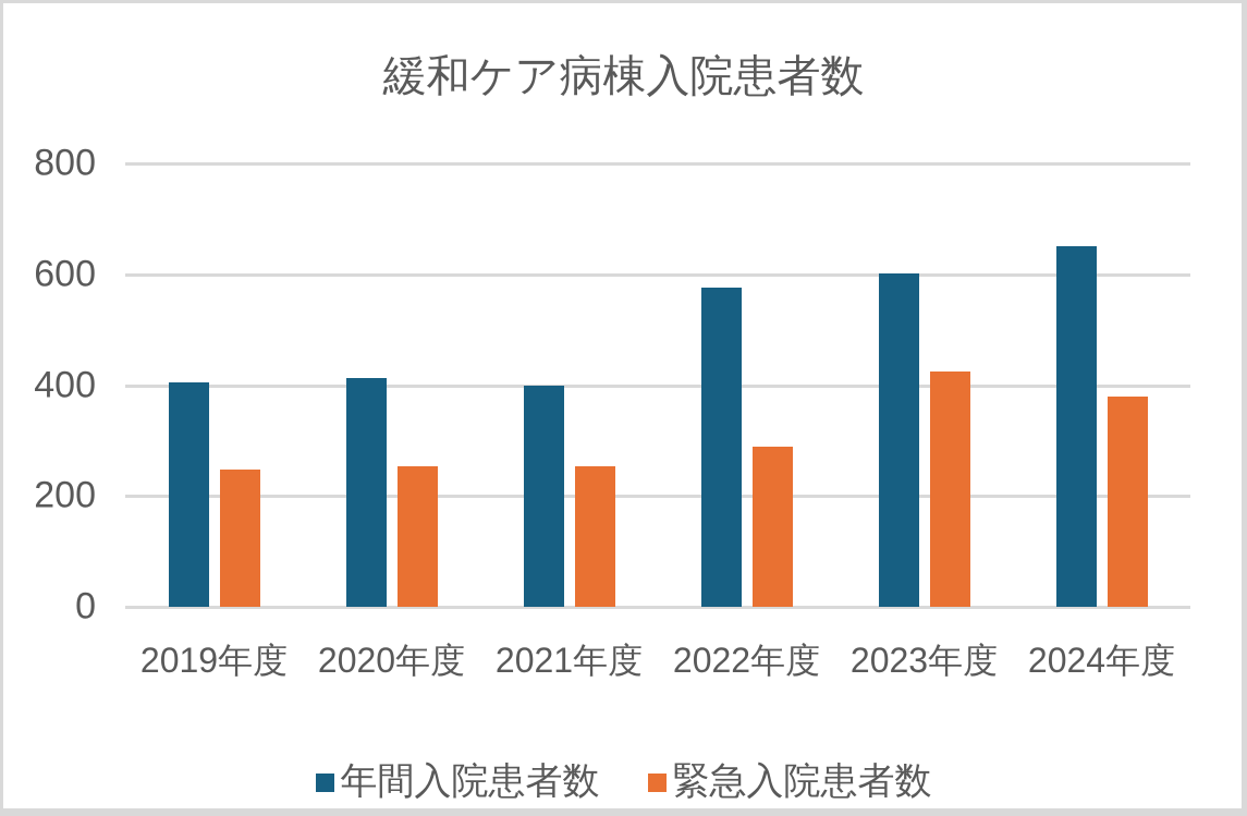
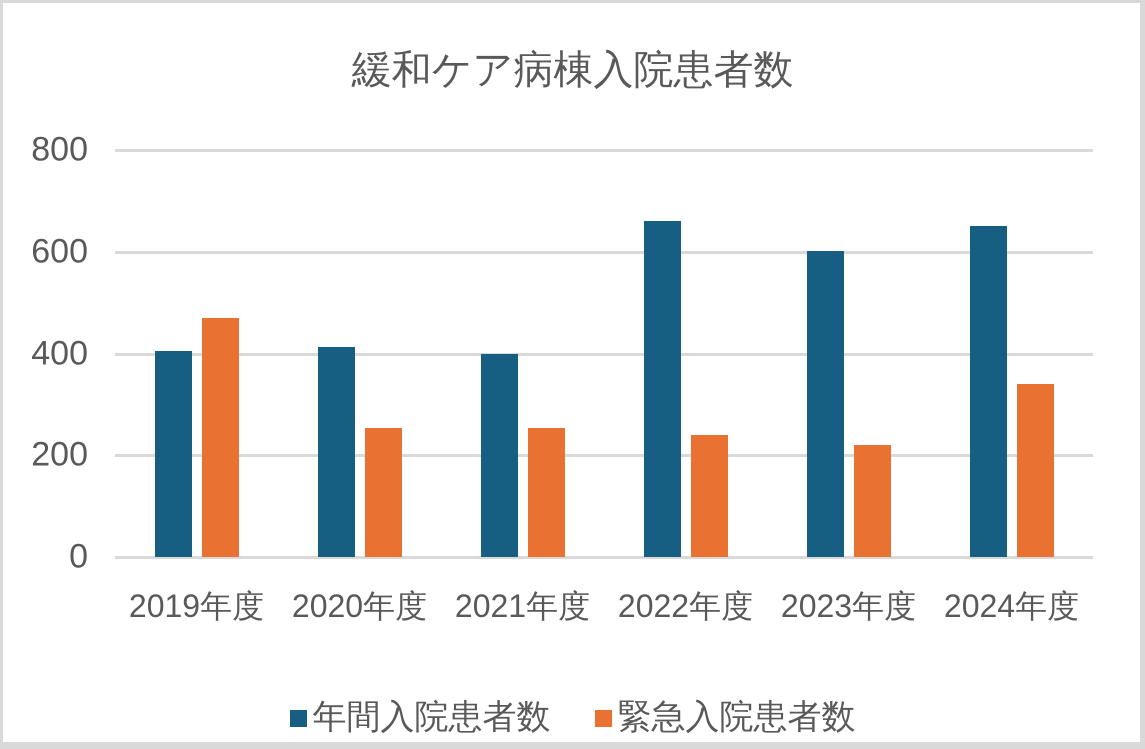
緊急入院患者数/2019年度: 250 -> 470
年間入院患者数/2022年度: 580 -> 660
緊急入院患者数/2022年度: 290 -> 240
緊急入院患者数/2023年度: 420 -> 220
緊急入院患者数/2024年度: 380 -> 340
